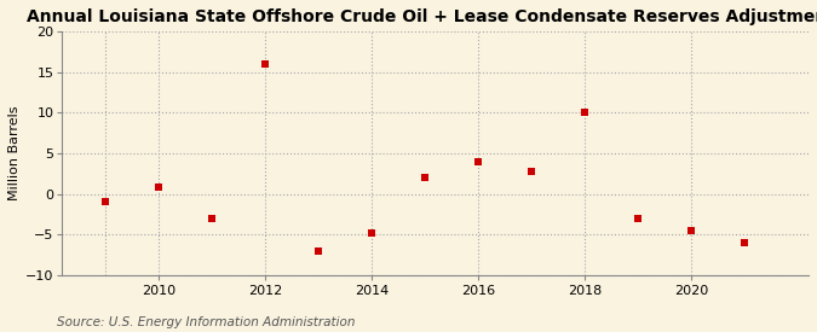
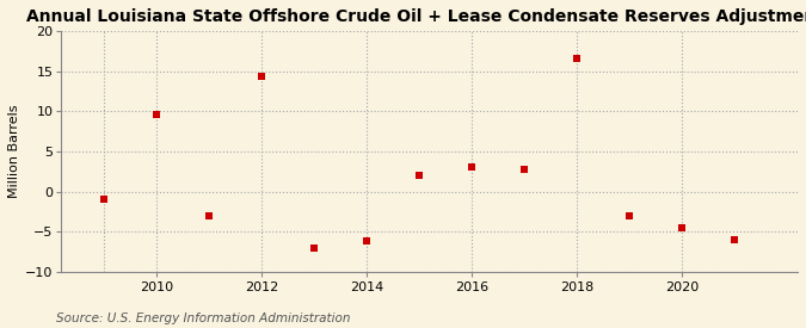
2010: 0.8 -> 9.6
2012: 16.0 -> 14.4
2014: -4.8 -> -6.2
2016: 4.0 -> 3.0
2018: 10.0 -> 16.6
